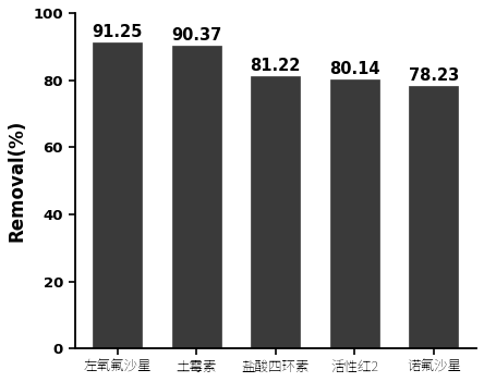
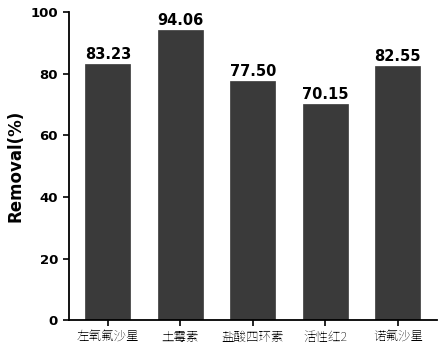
左氧氟沙星: 91.25 -> 83.23
土霉素: 90.37 -> 94.06
盐酸四环素: 81.22 -> 77.50
活性红2: 80.14 -> 70.15
诺氟沙星: 78.23 -> 82.55
